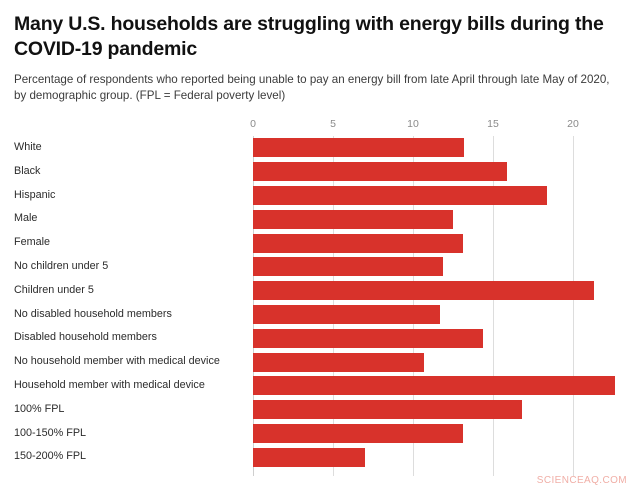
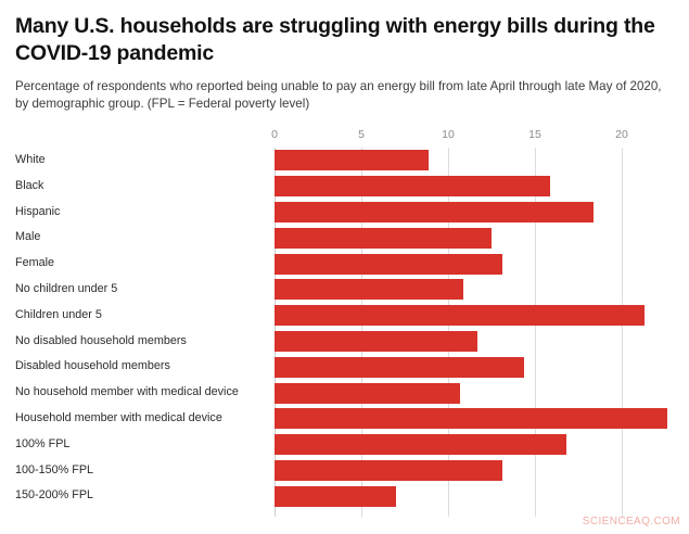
White: 13.2 -> 8.9
No children under 5: 11.9 -> 10.9
